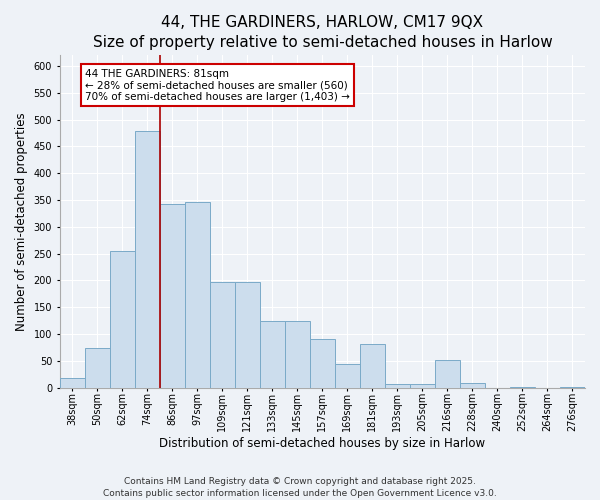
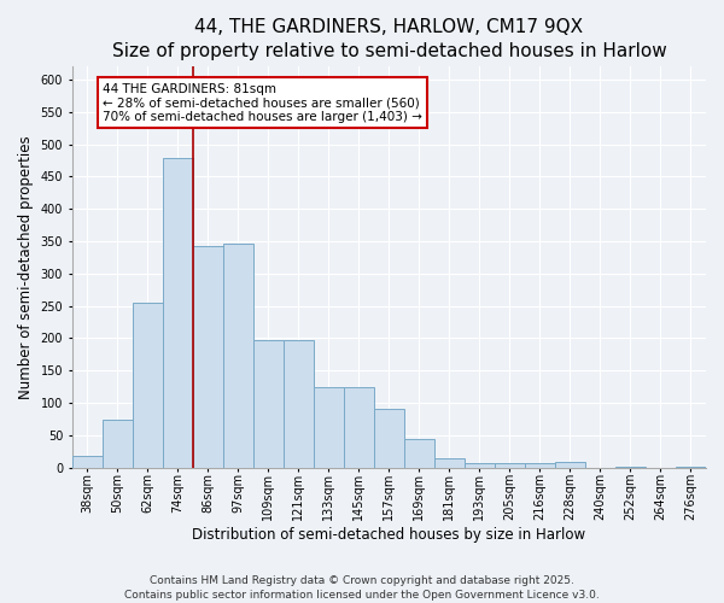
181sqm: 82 -> 15
216sqm: 52 -> 7
